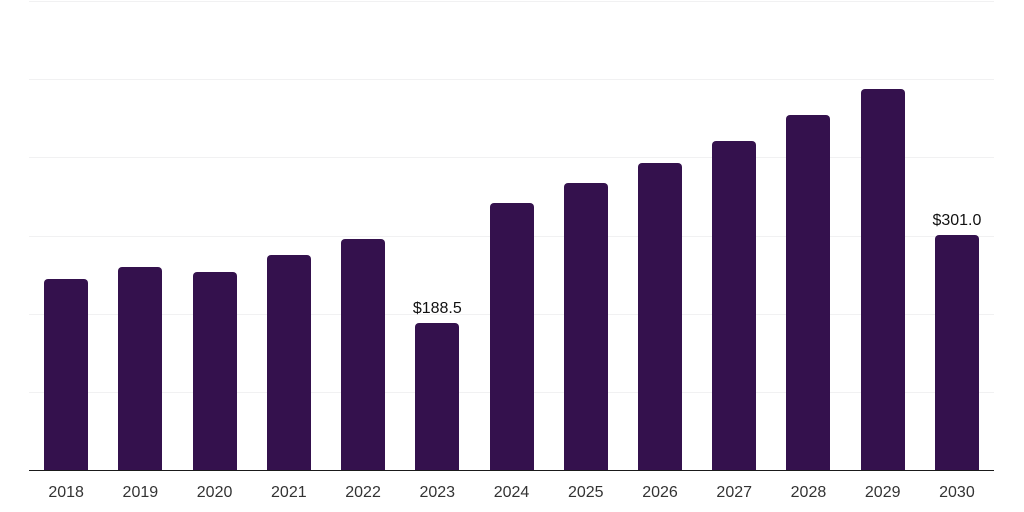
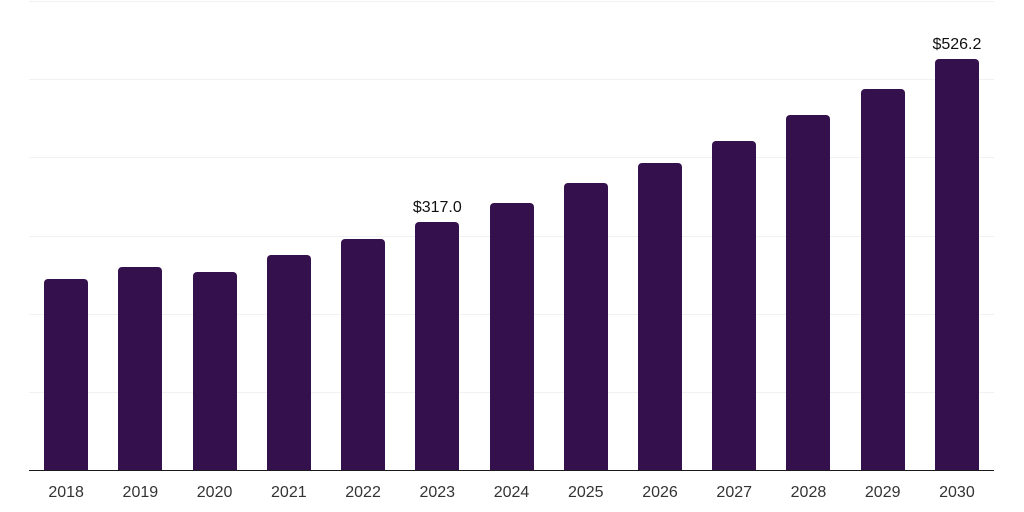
2023: $188.5 -> $317.0
2030: $301.0 -> $526.2
